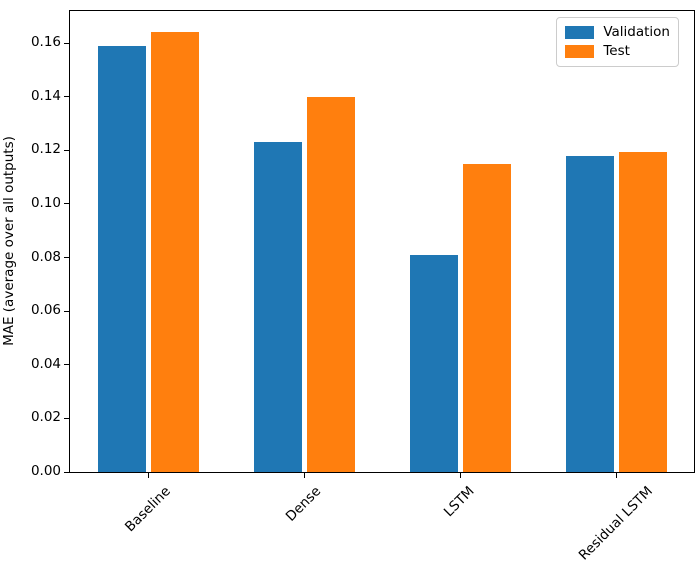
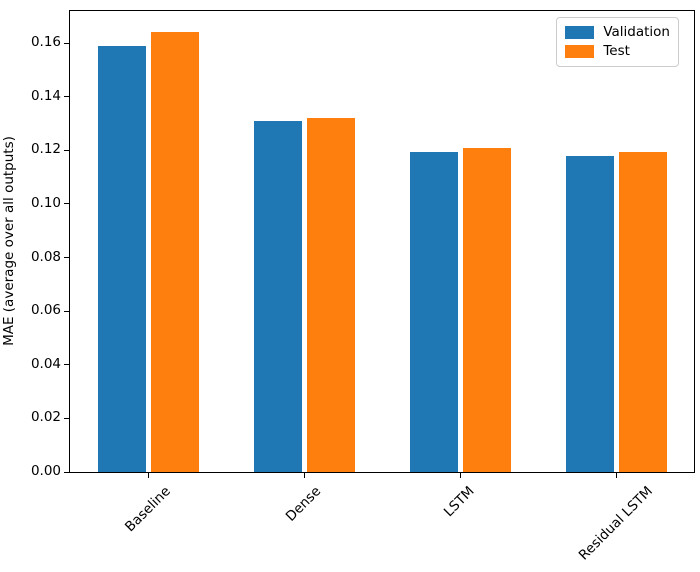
Validation/Dense: 0.123 -> 0.131
Test/Dense: 0.140 -> 0.132
Validation/LSTM: 0.081 -> 0.119
Test/LSTM: 0.115 -> 0.121
